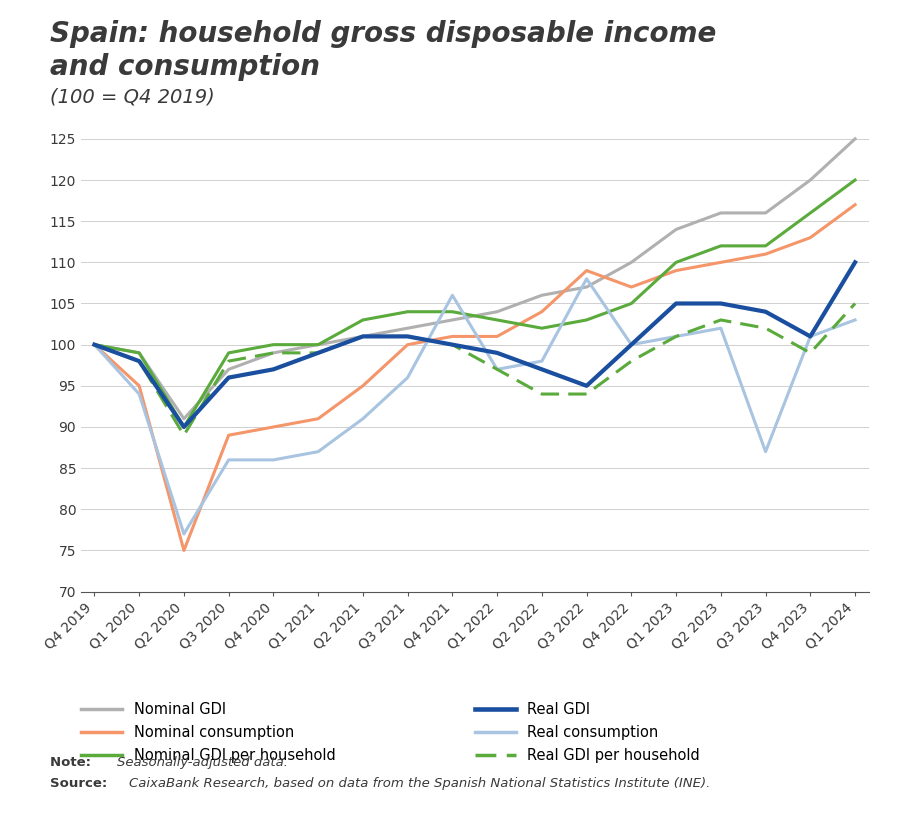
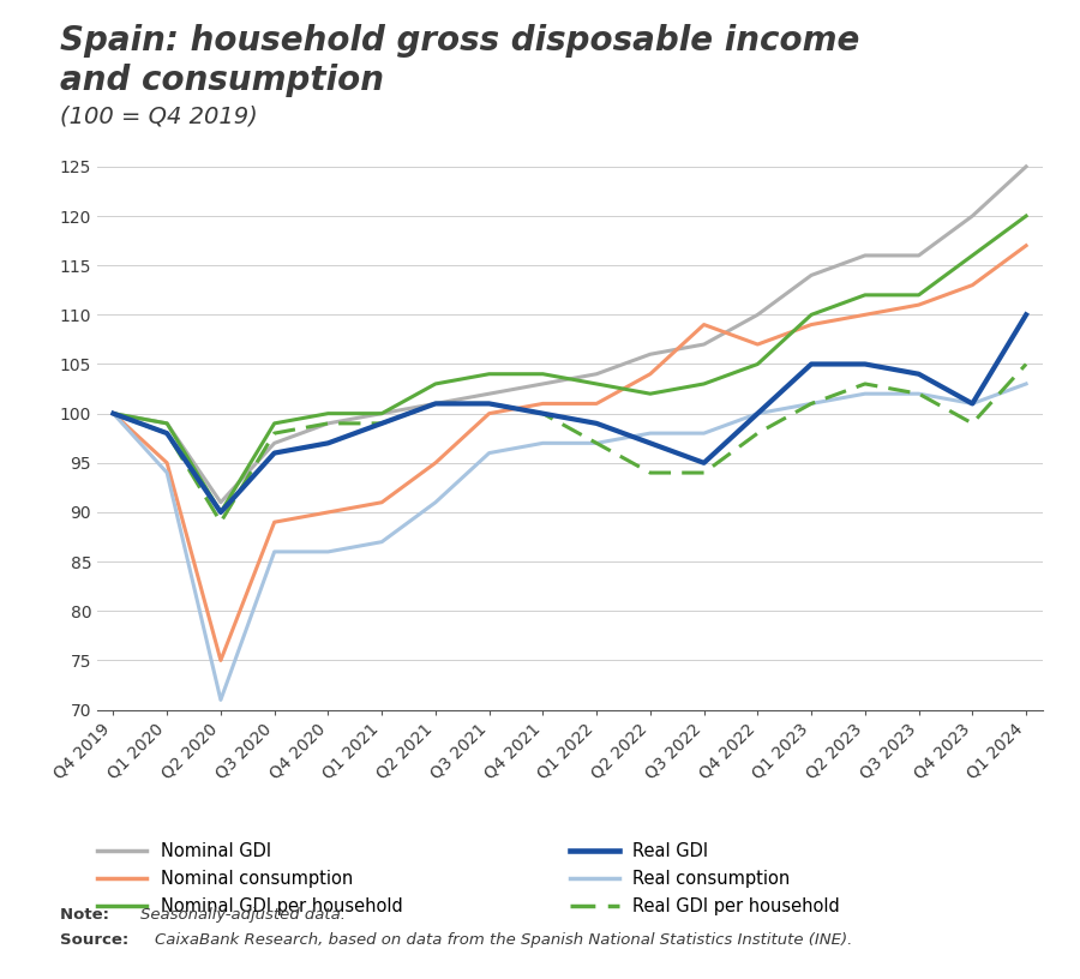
Real consumption/Q2 2020: 77 -> 71
Real consumption/Q4 2021: 106 -> 97
Real consumption/Q3 2022: 108 -> 98
Real consumption/Q3 2023: 87 -> 102
